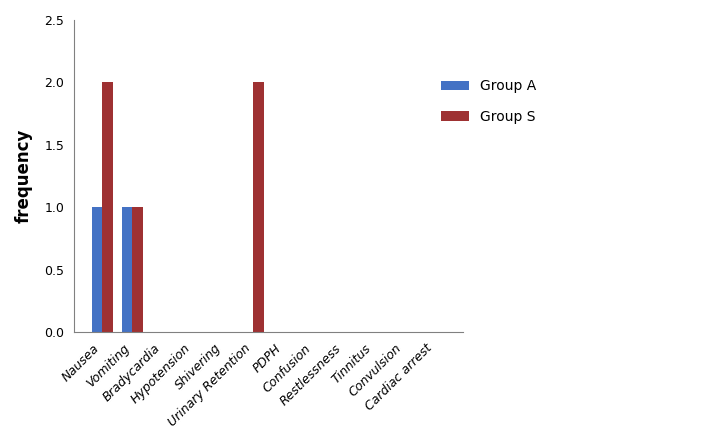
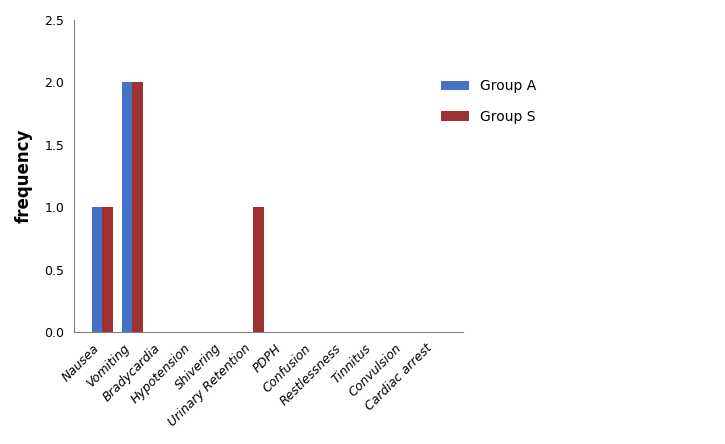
Group S/Nausea: 2 -> 1
Group A/Vomiting: 1 -> 2
Group S/Vomiting: 1 -> 2
Group S/Urinary Retention: 2 -> 1
